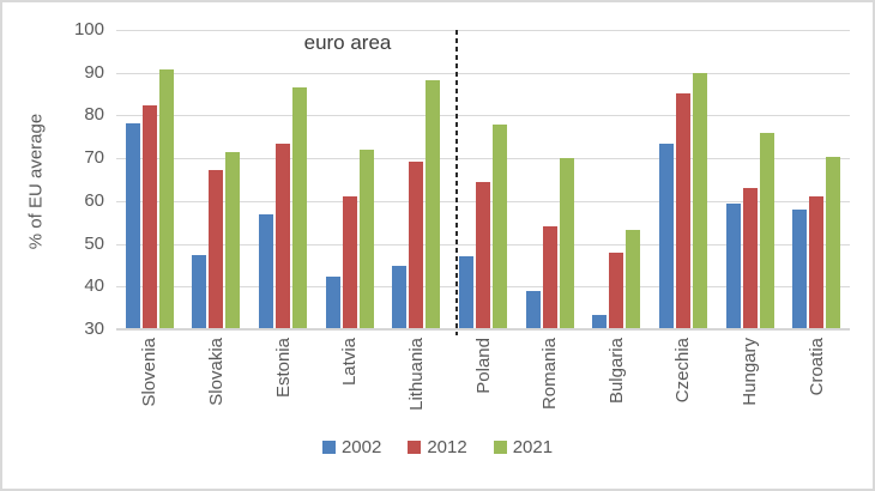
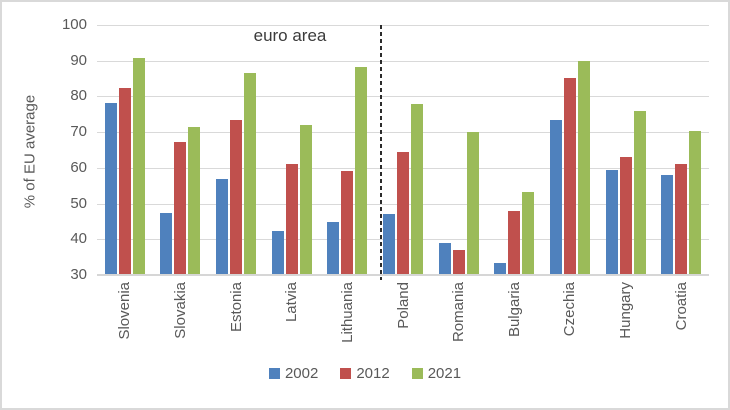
2012/Lithuania: 69 -> 59
2012/Romania: 54 -> 37
